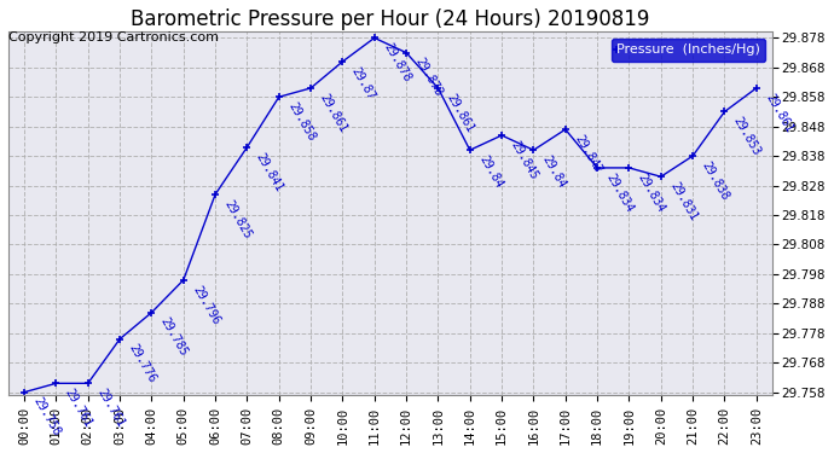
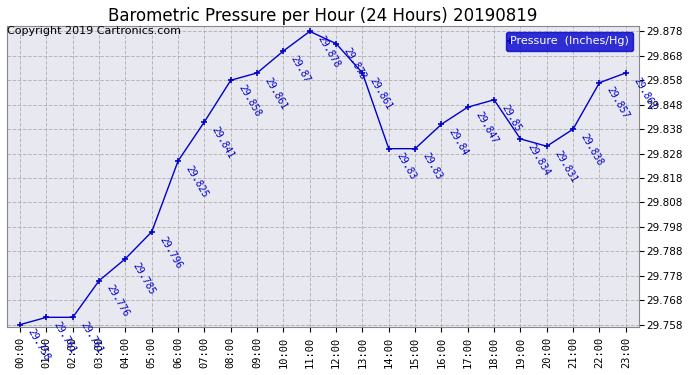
14:00: 29.84 -> 29.83
15:00: 29.845 -> 29.83
18:00: 29.834 -> 29.85
22:00: 29.853 -> 29.857
